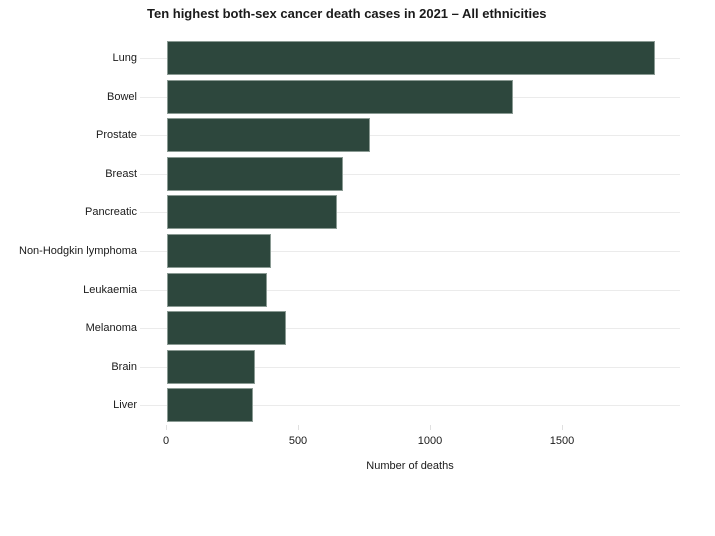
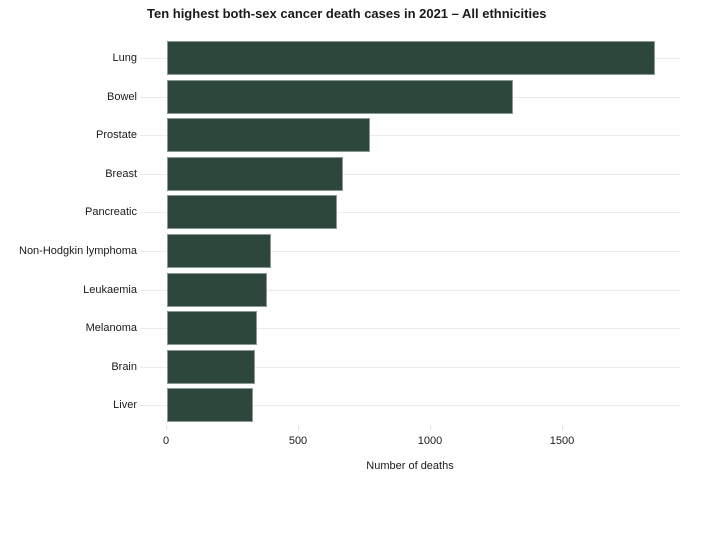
Melanoma: 450 -> 340
